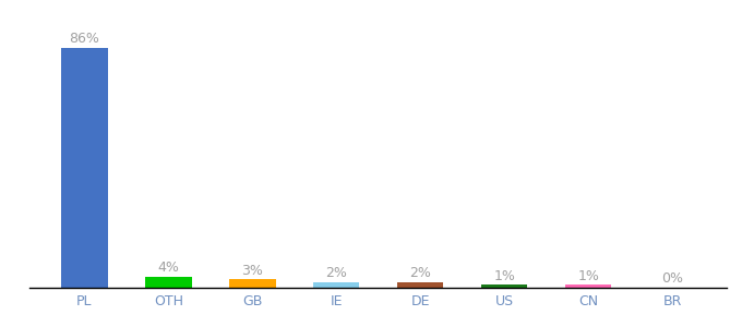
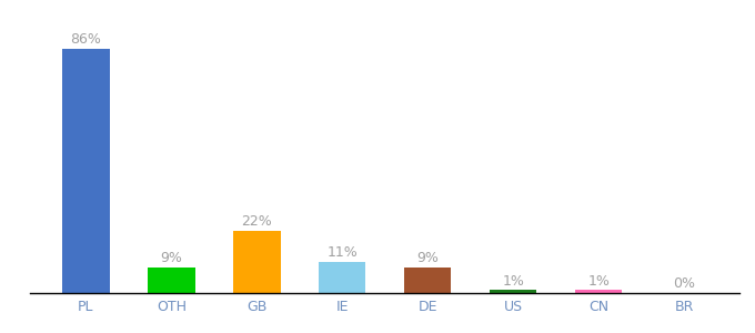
OTH: 4% -> 9%
GB: 3% -> 22%
IE: 2% -> 11%
DE: 2% -> 9%
